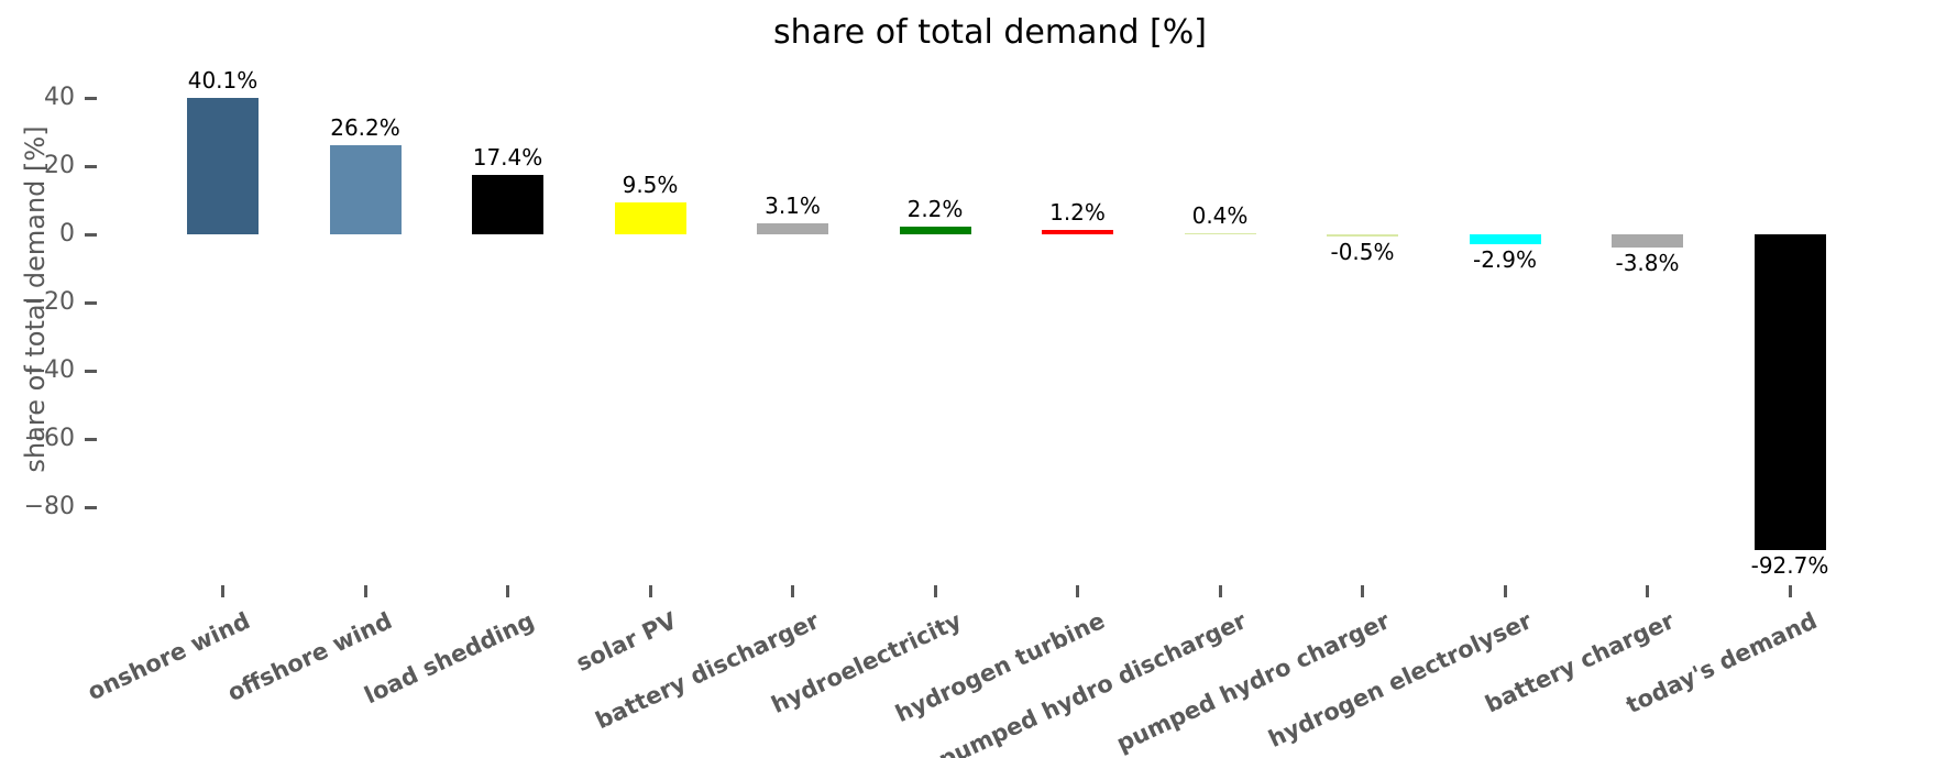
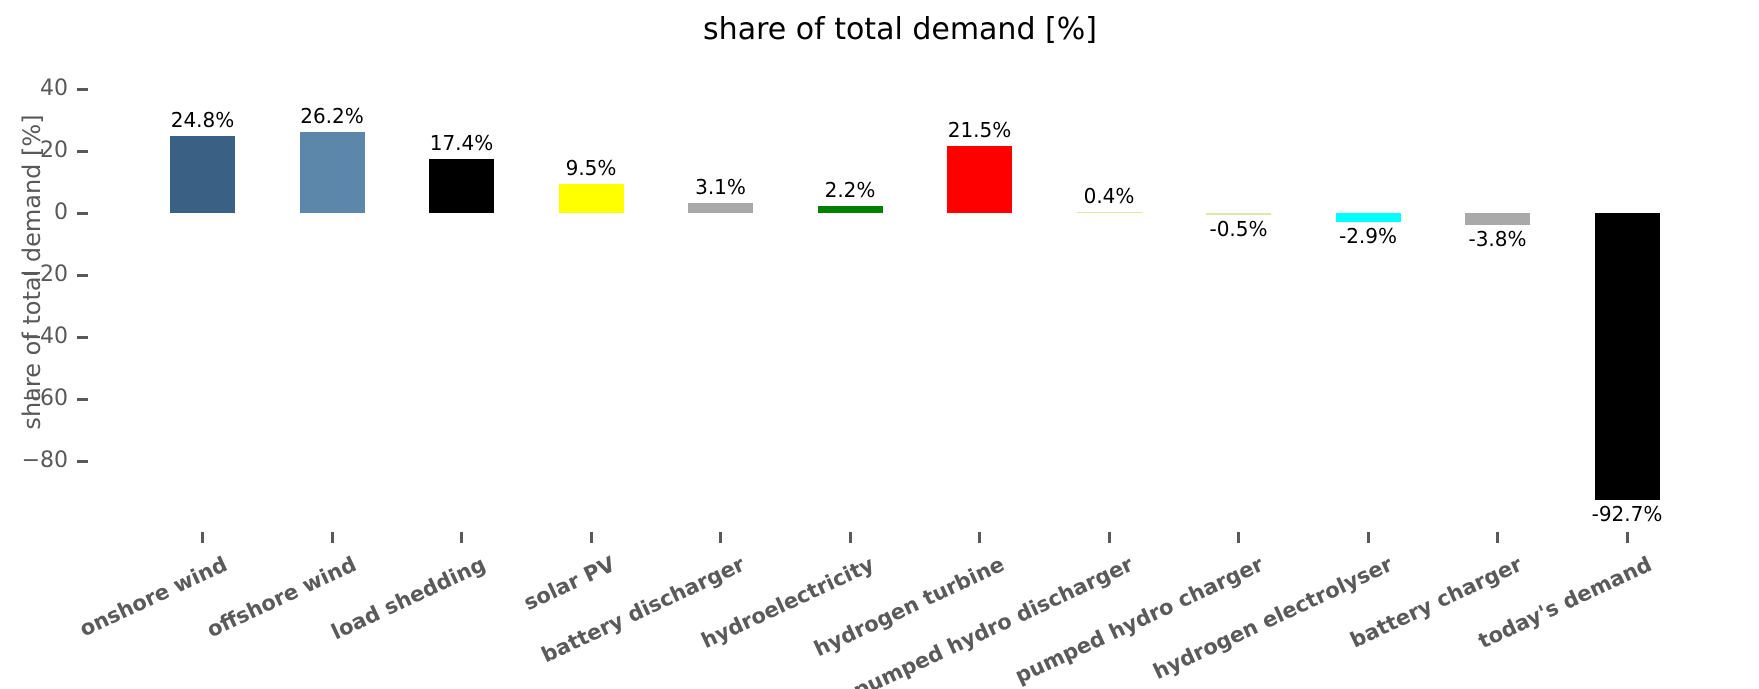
onshore wind: 40.1% -> 24.8%
hydrogen turbine: 1.2% -> 21.5%
